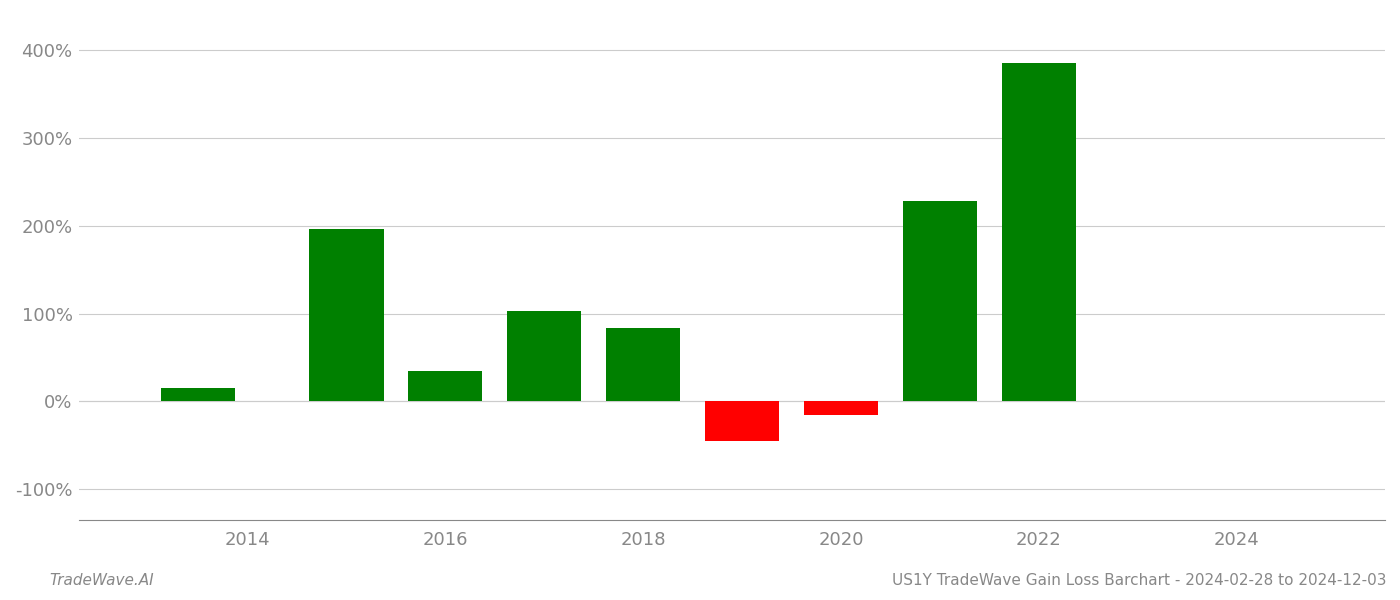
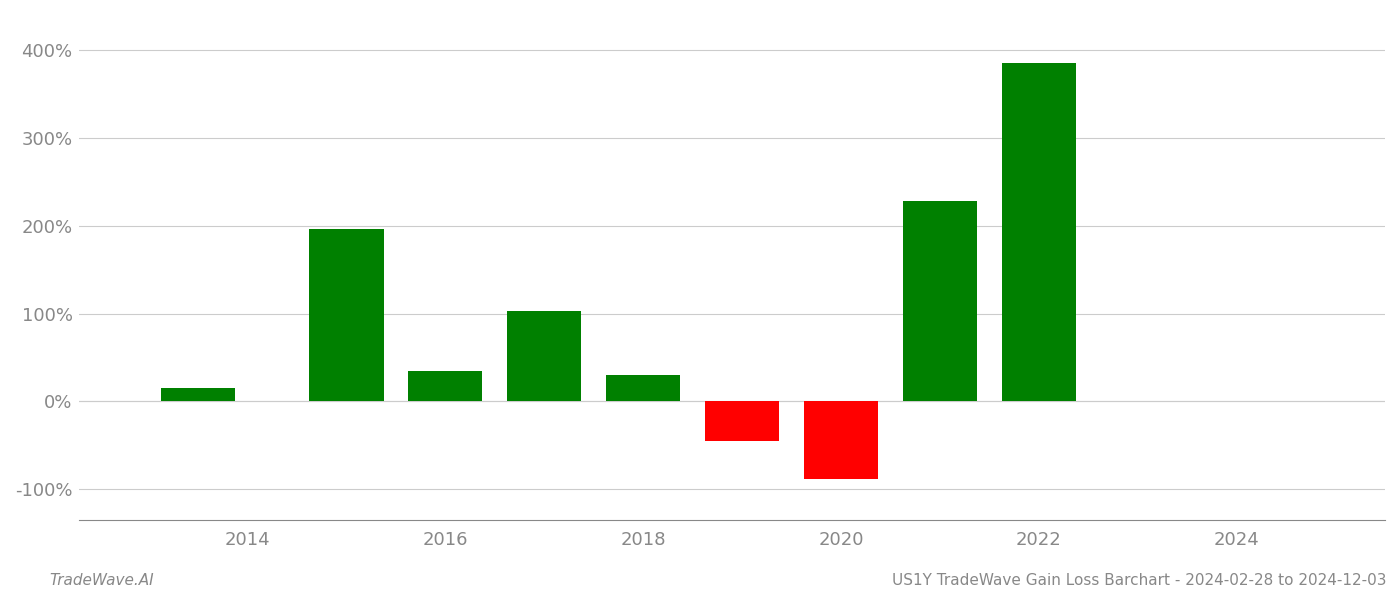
2018: 84% -> 30%
2020: -16% -> -88%
